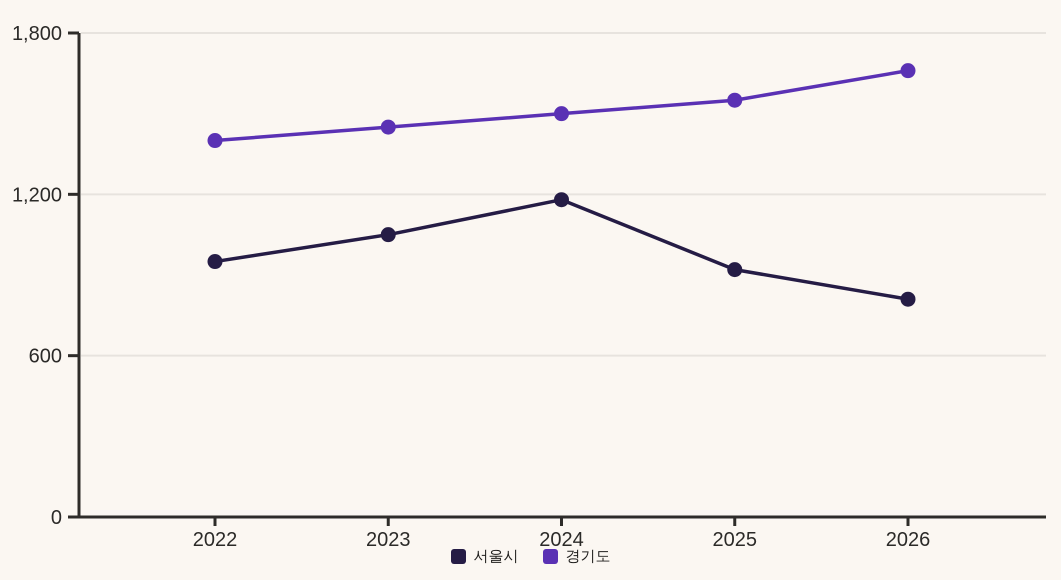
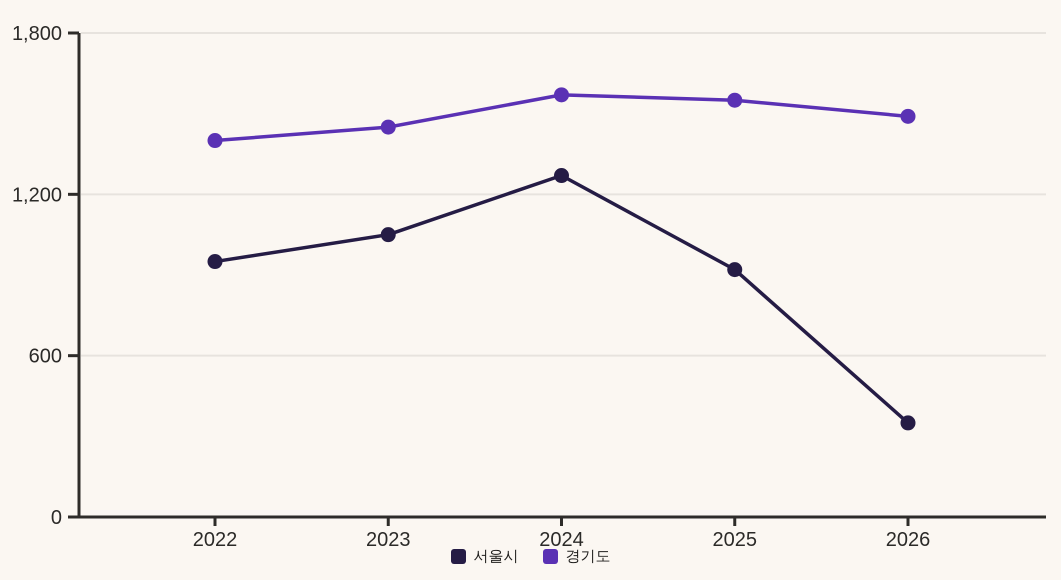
서울시/2024: 1180 -> 1270
경기도/2024: 1500 -> 1570
서울시/2026: 810 -> 350
경기도/2026: 1660 -> 1490
